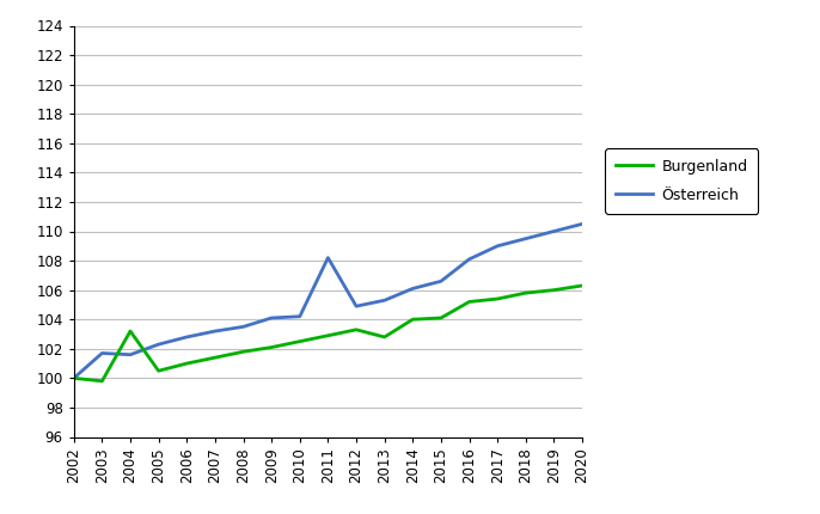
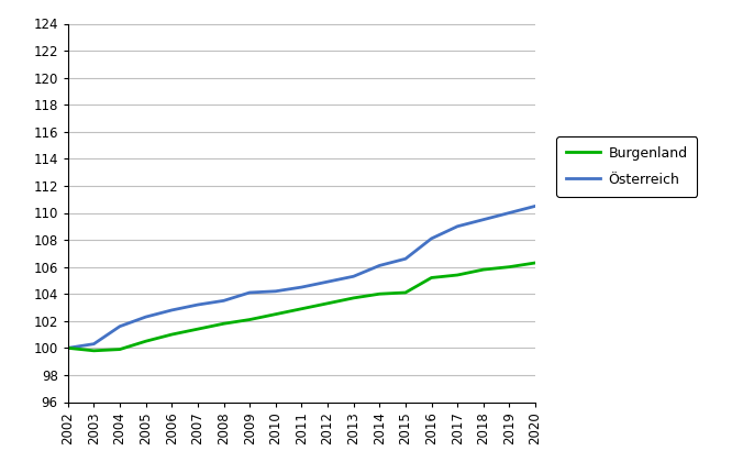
Österreich/2003: 101.7 -> 100.3
Burgenland/2004: 103.2 -> 99.9
Österreich/2011: 108.2 -> 104.5
Burgenland/2013: 102.8 -> 103.7
